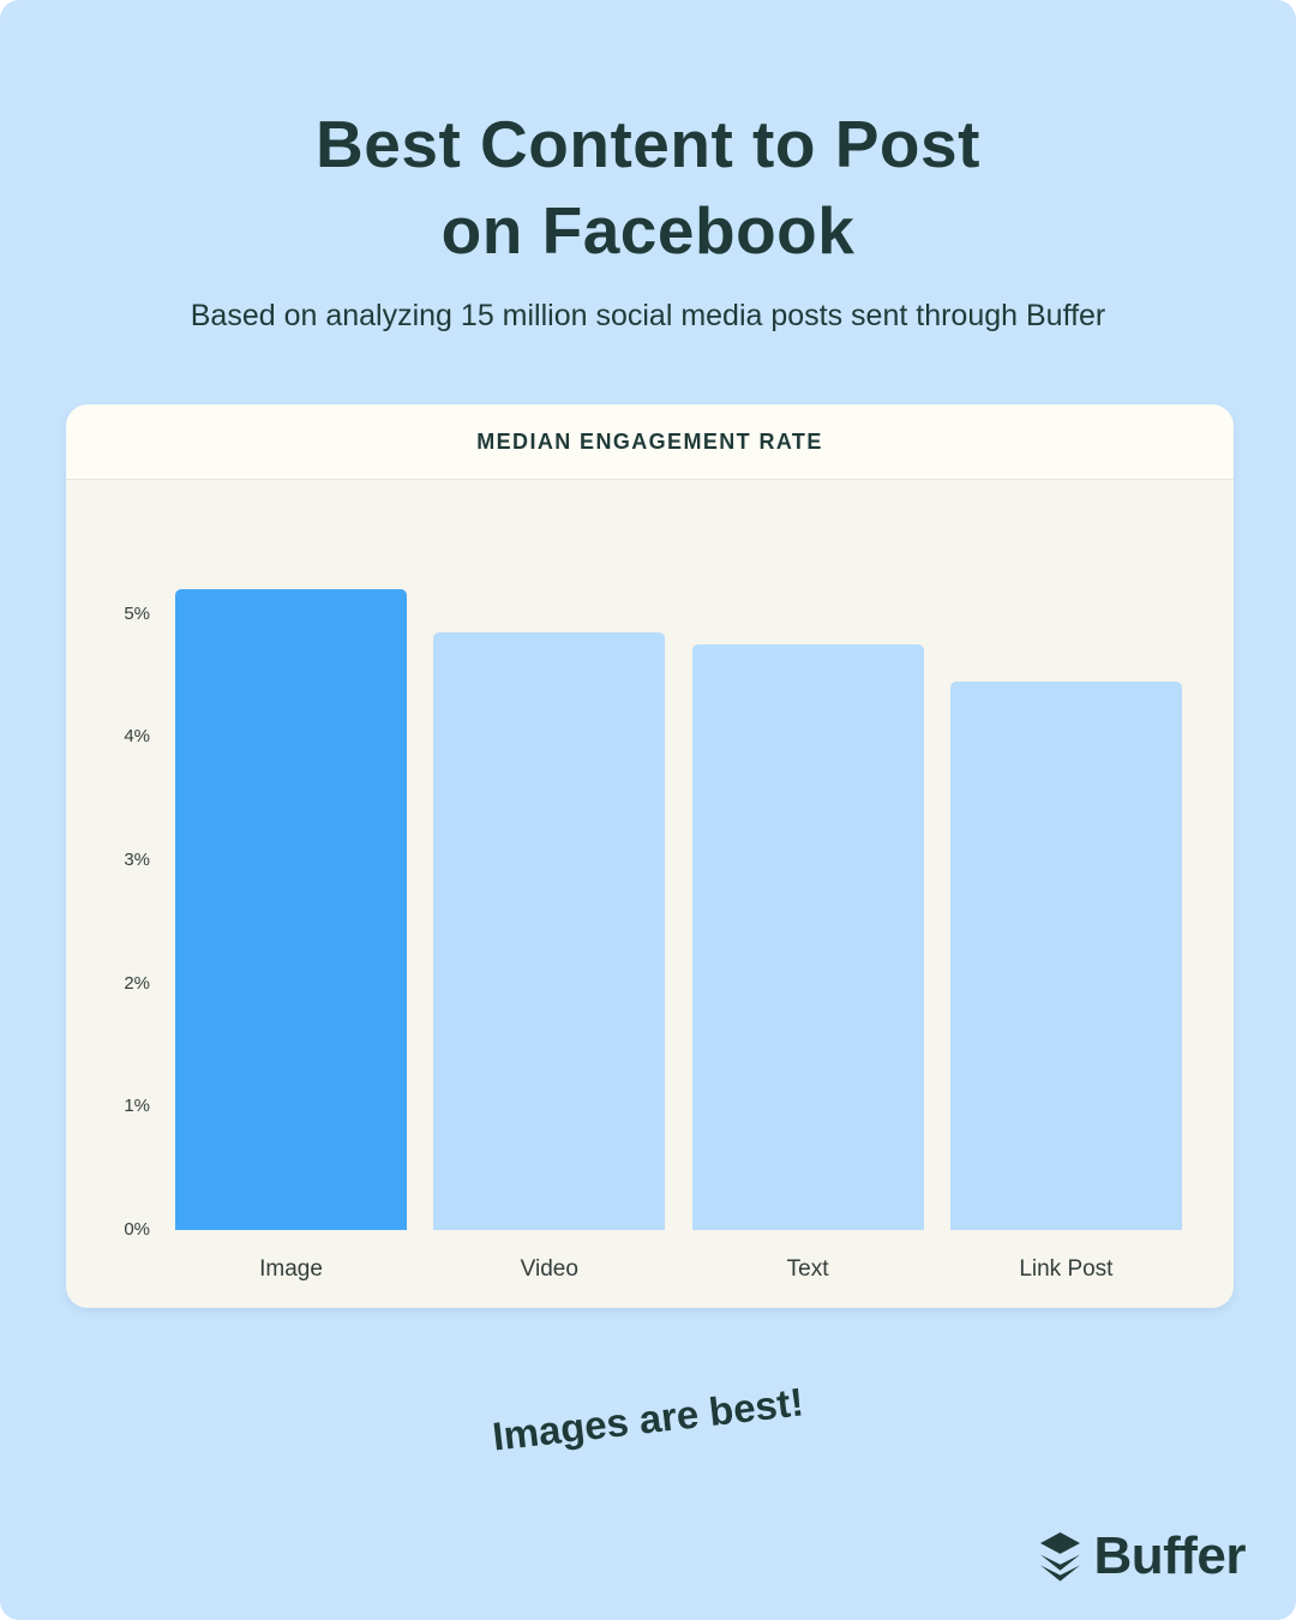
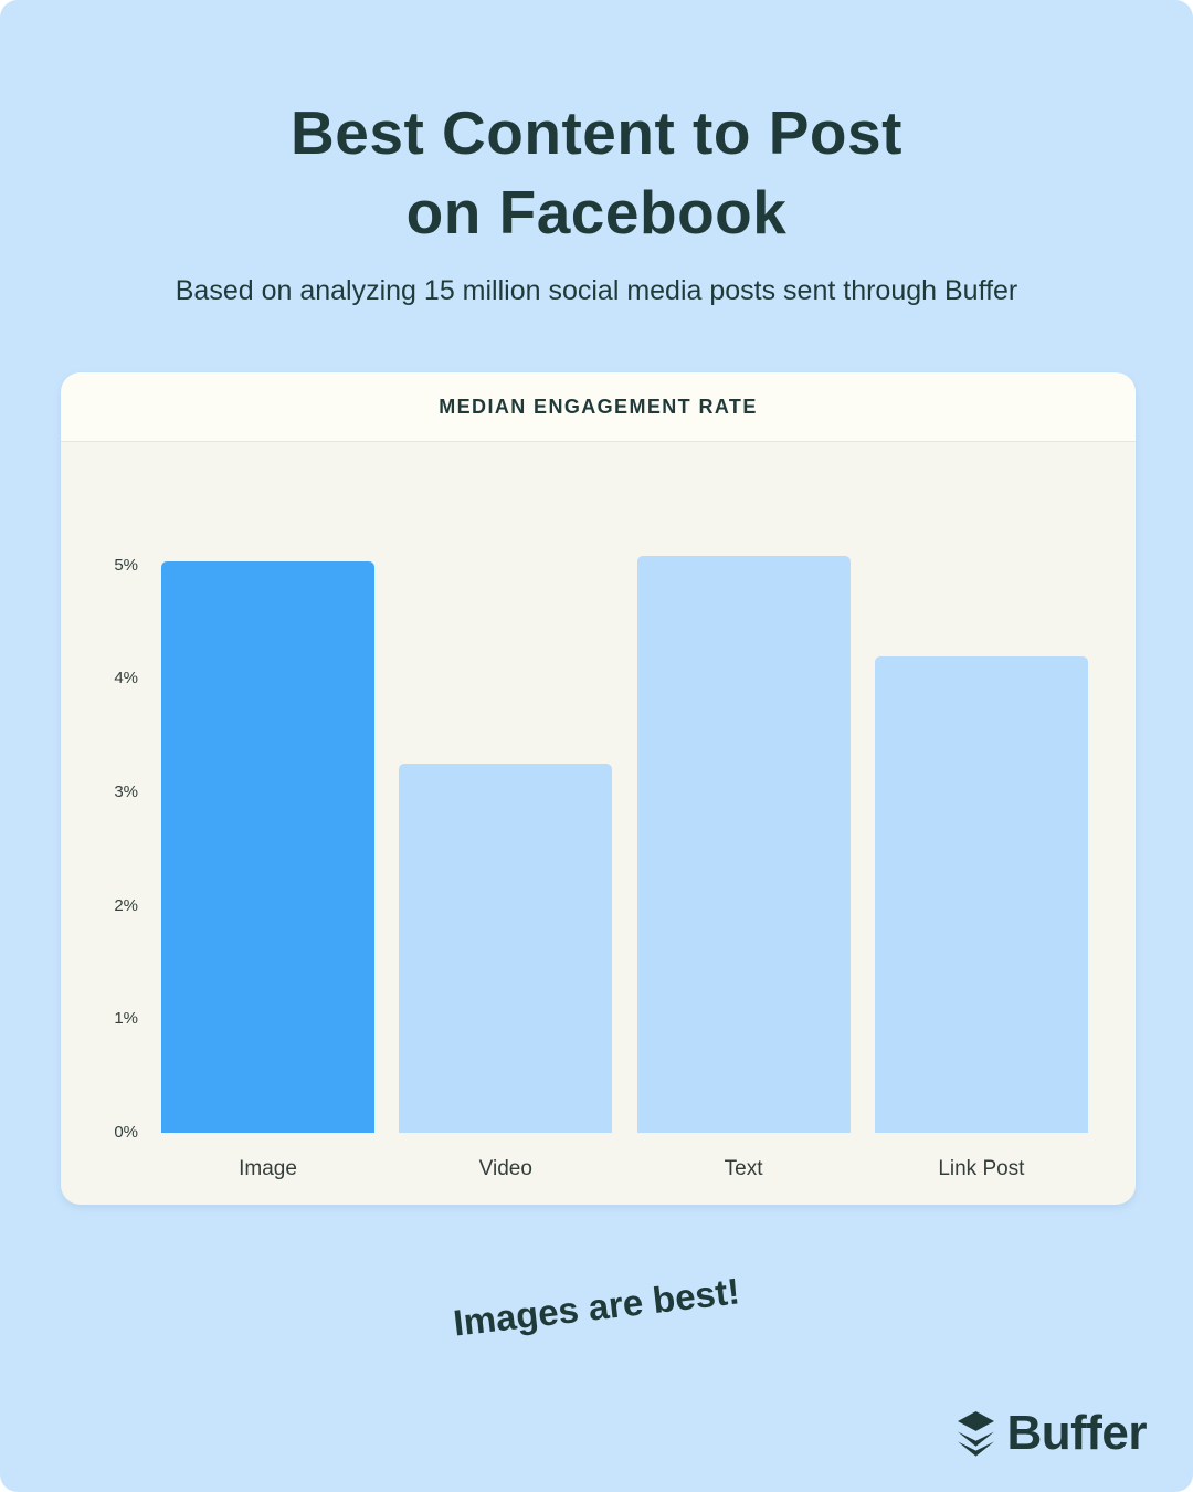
Image: 5.20% -> 5.03%
Video: 4.85% -> 3.25%
Text: 4.75% -> 5.08%
Link Post: 4.45% -> 4.20%
